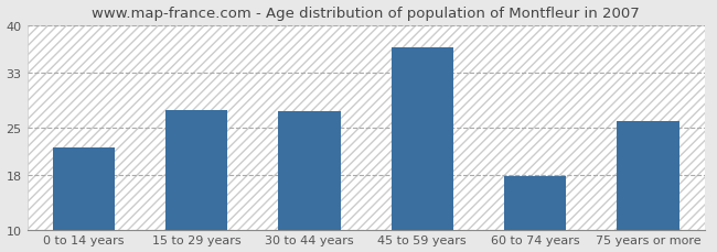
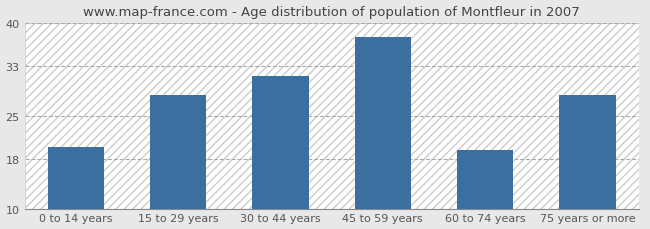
0 to 14 years: 22.0 -> 20.0
15 to 29 years: 27.5 -> 28.4
30 to 44 years: 27.3 -> 31.4
45 to 59 years: 36.8 -> 37.8
60 to 74 years: 17.8 -> 19.4
75 years or more: 26.0 -> 28.4
